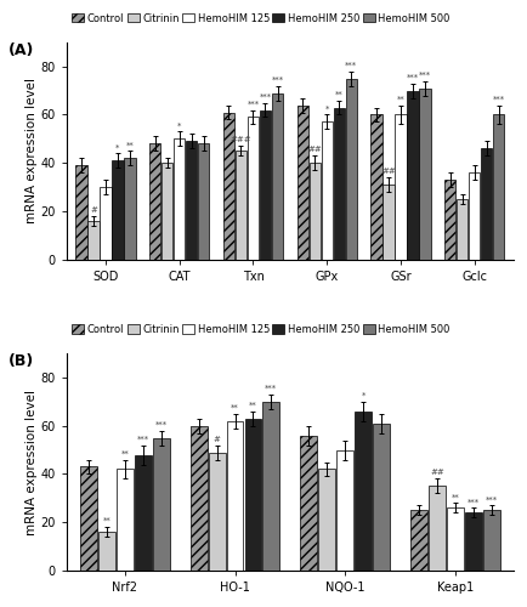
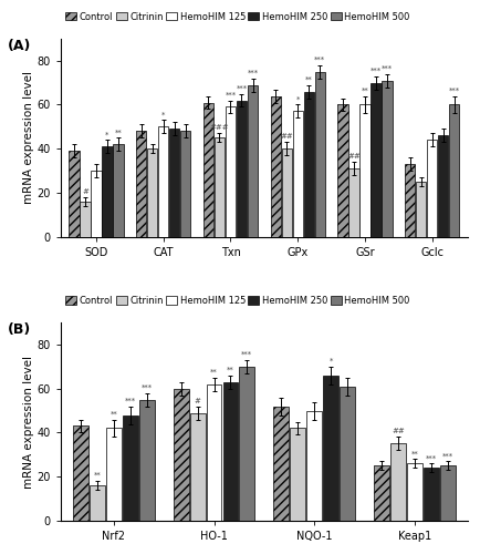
HemoHIM 250/GPx: 63 -> 66
HemoHIM 125/Gclc: 36 -> 44
Control/NQO-1: 56 -> 52
